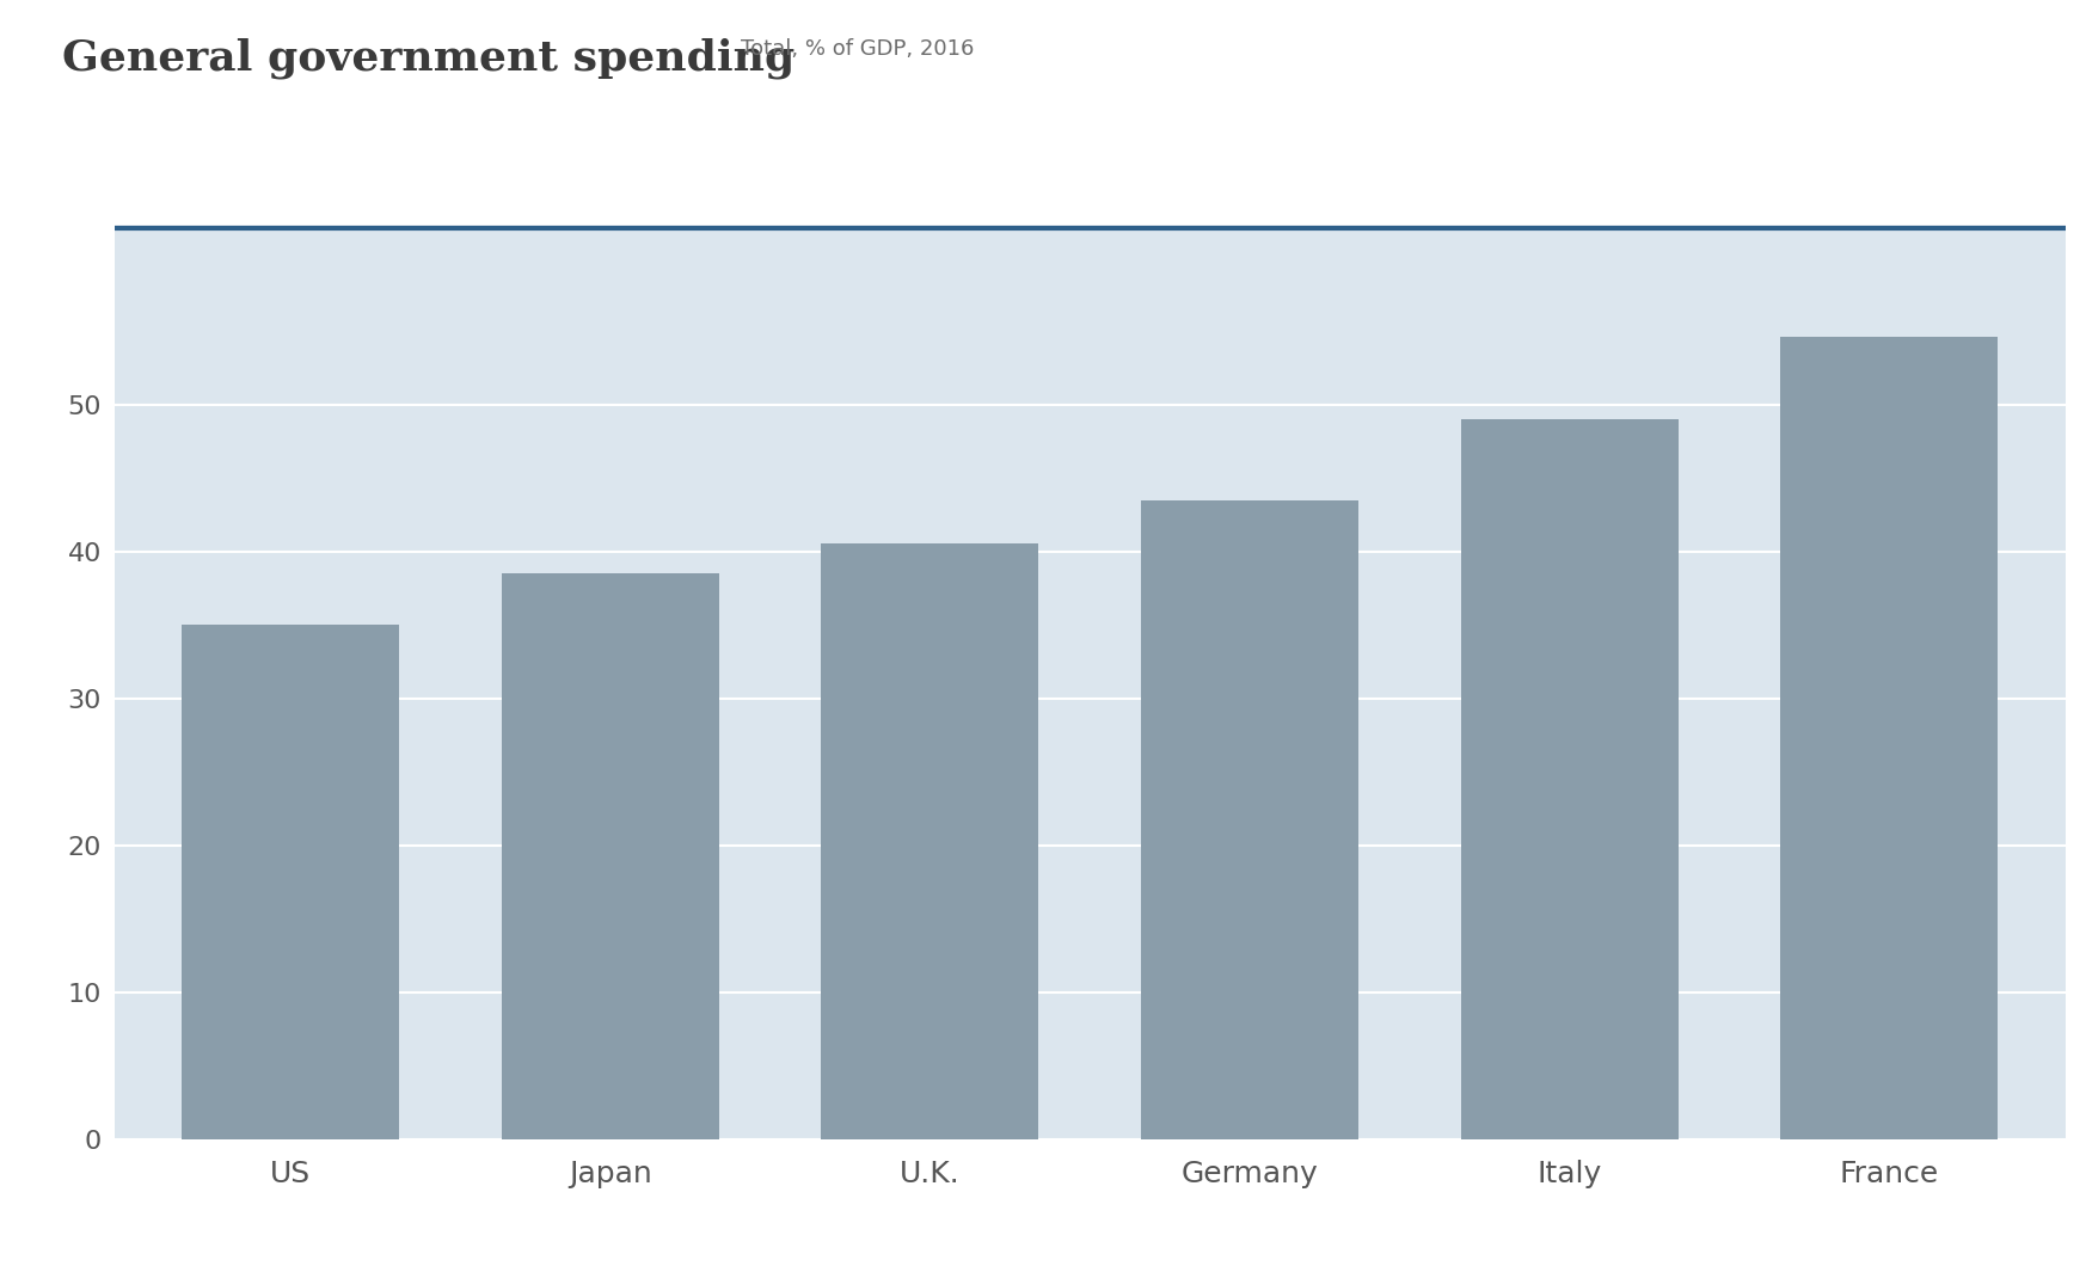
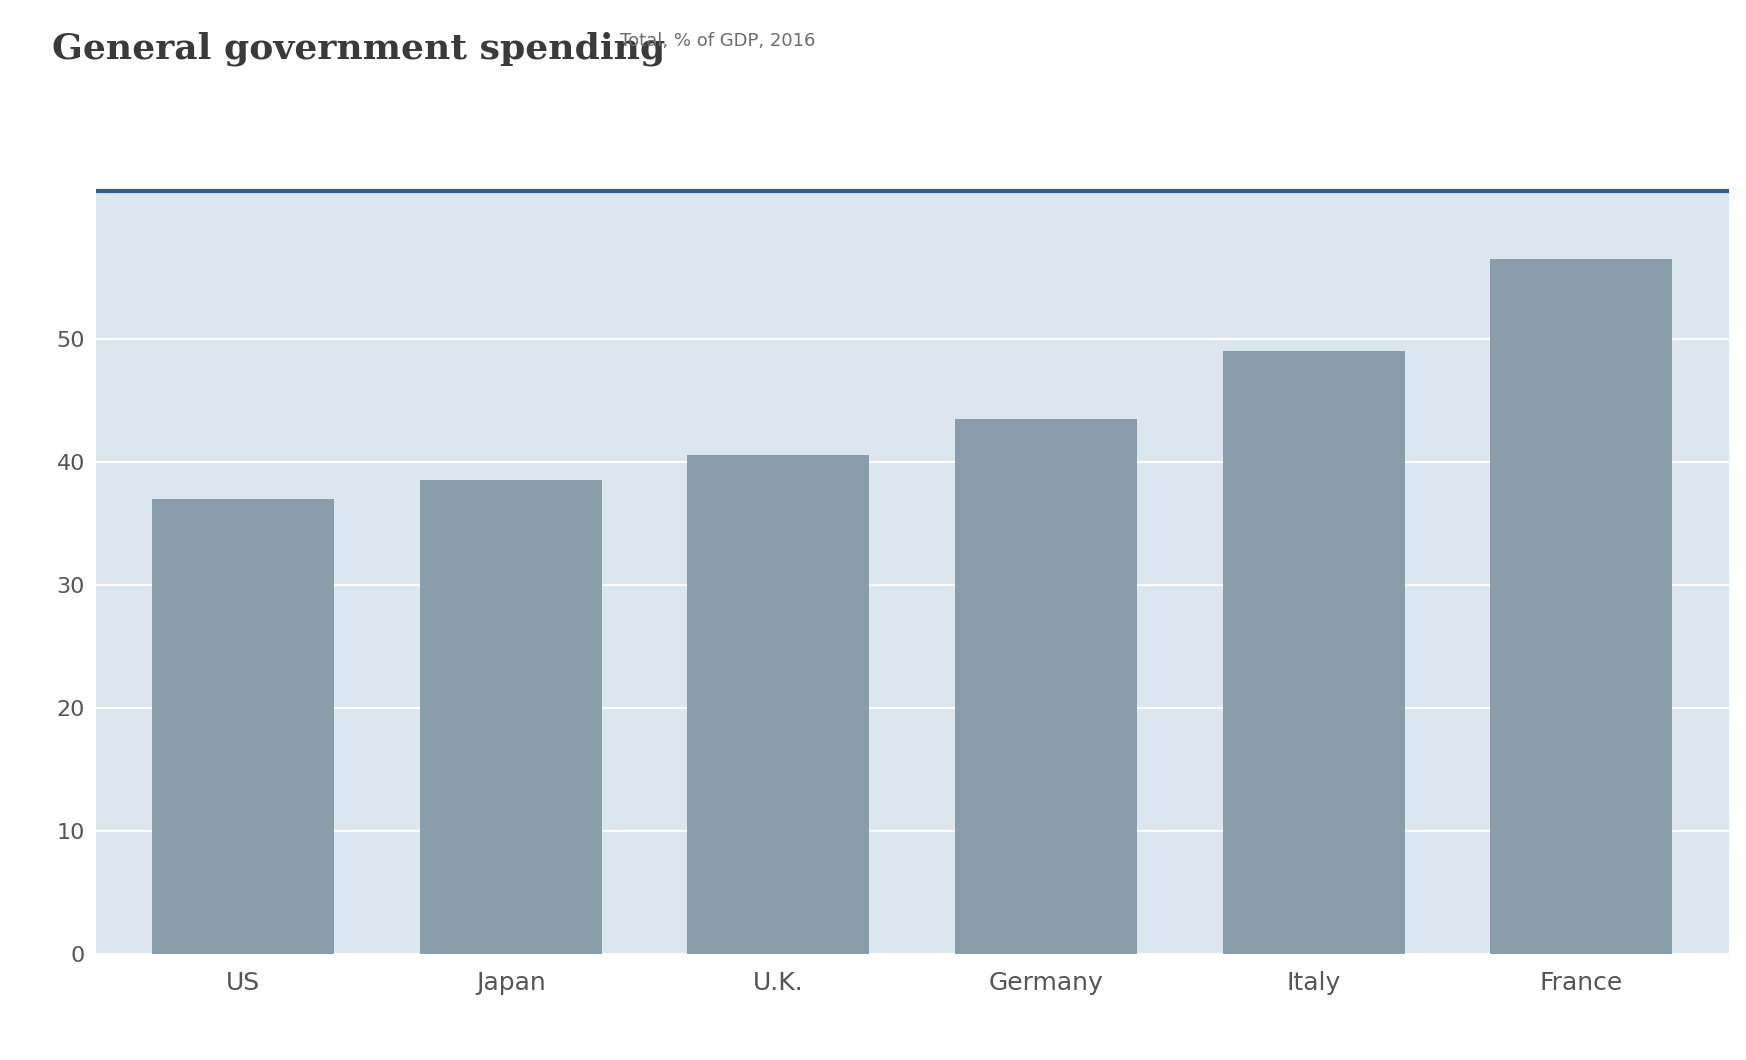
US: 35.0 -> 37.0
France: 54.6 -> 56.5
